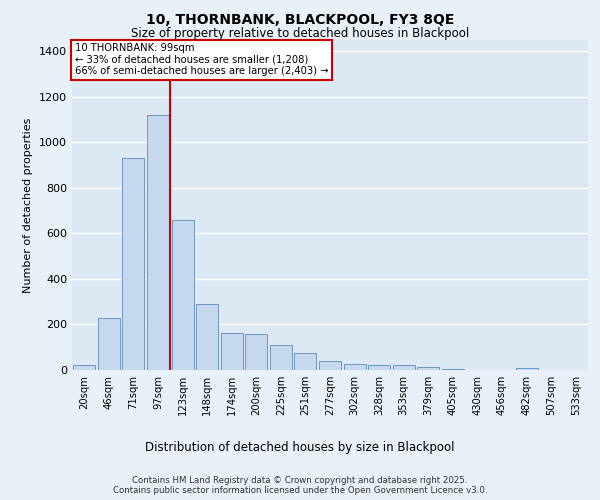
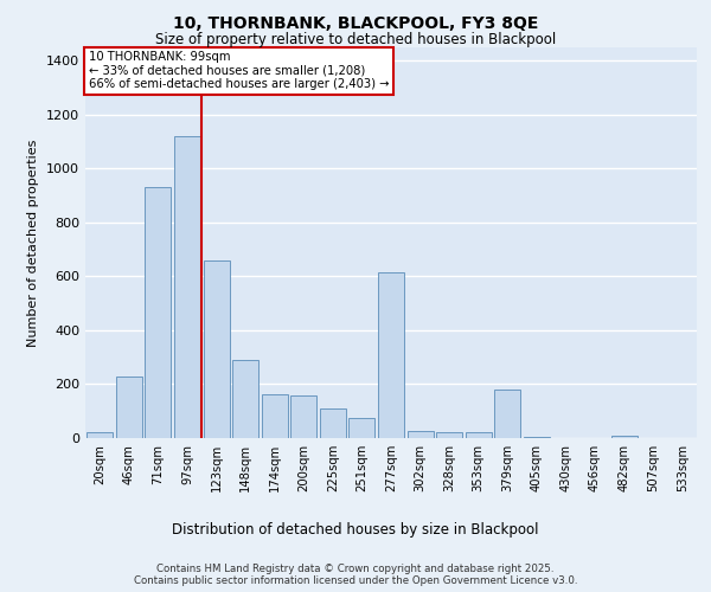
277sqm: 40 -> 615
379sqm: 15 -> 180
